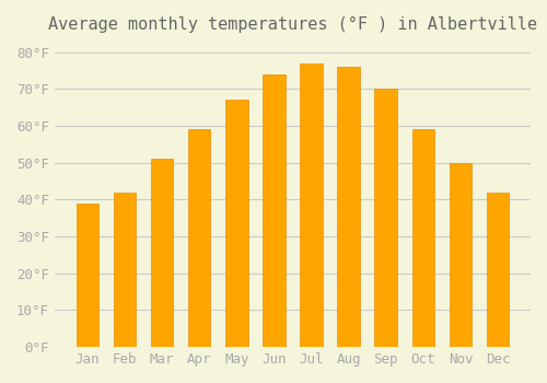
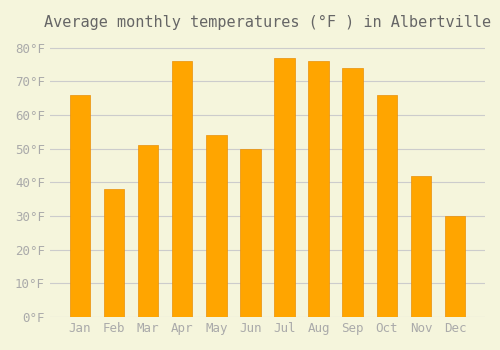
Jan: 39°F -> 66°F
Feb: 42°F -> 38°F
Apr: 59°F -> 76°F
May: 67°F -> 54°F
Jun: 74°F -> 50°F
Sep: 70°F -> 74°F
Oct: 59°F -> 66°F
Nov: 50°F -> 42°F
Dec: 42°F -> 30°F
